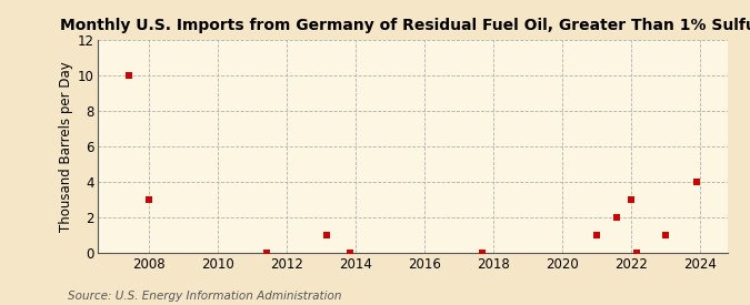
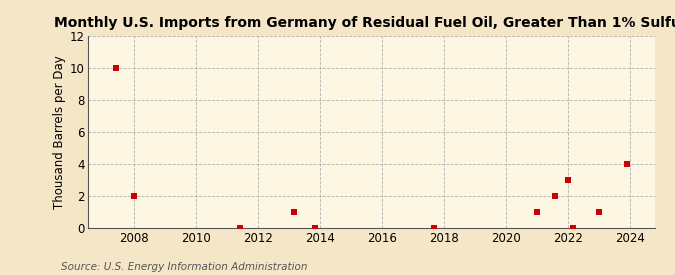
2008: 3 -> 2
